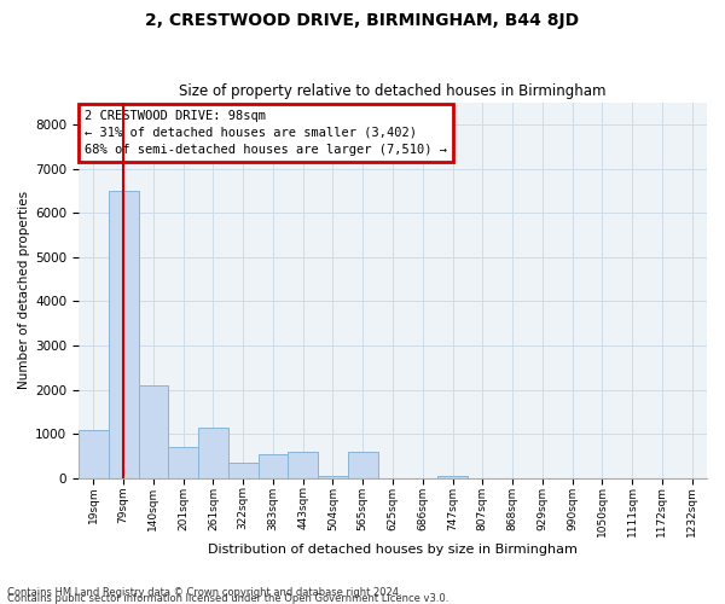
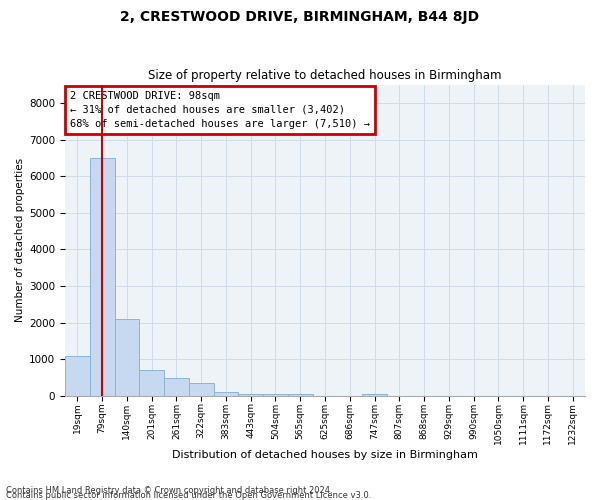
261sqm: 1150 -> 500
383sqm: 550 -> 120
443sqm: 600 -> 60
565sqm: 600 -> 60
